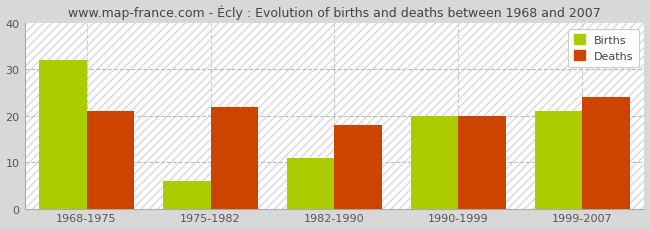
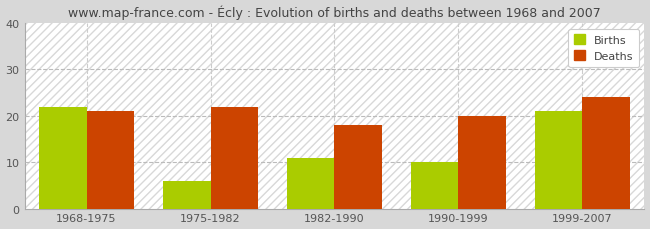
Births/1968-1975: 32 -> 22
Births/1990-1999: 20 -> 10
